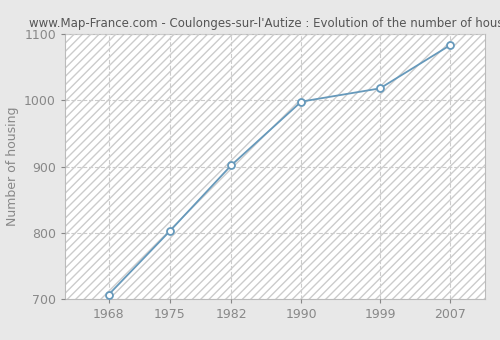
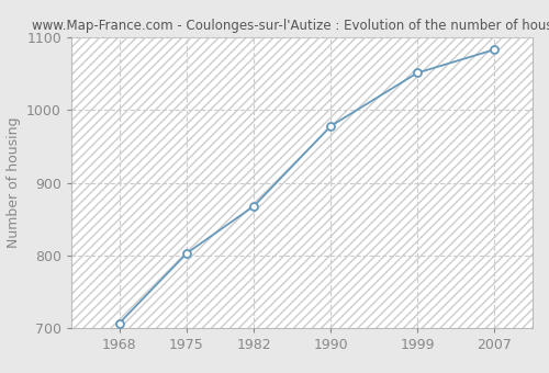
1982: 902 -> 868
1990: 998 -> 978
1999: 1018 -> 1051
